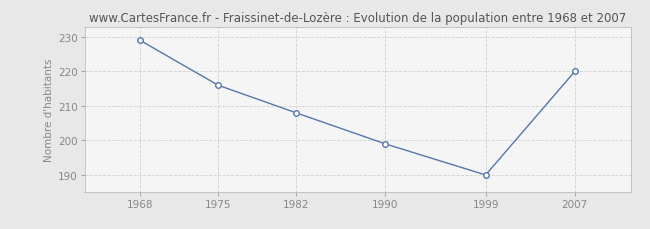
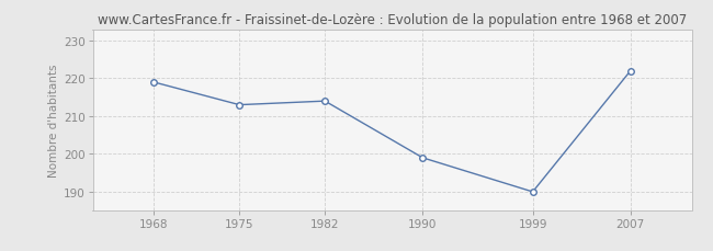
1968: 229 -> 219
1975: 216 -> 213
1982: 208 -> 214
2007: 220 -> 222
